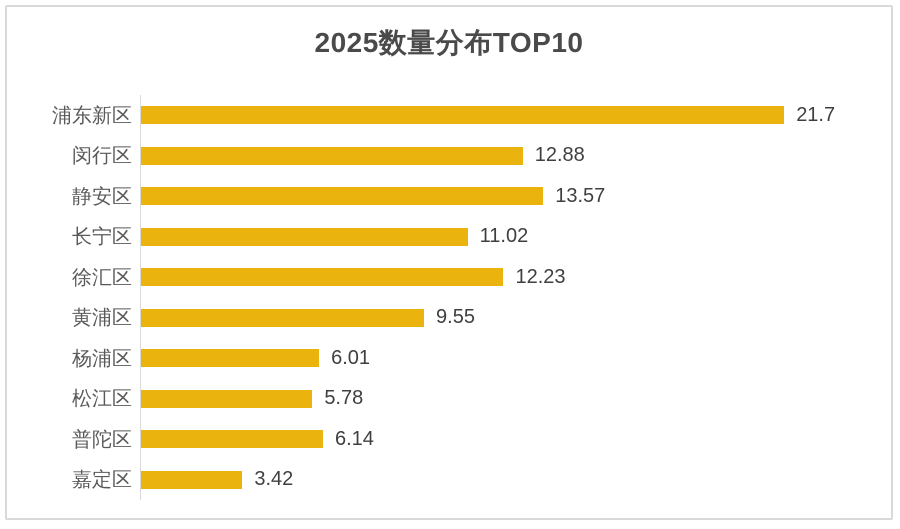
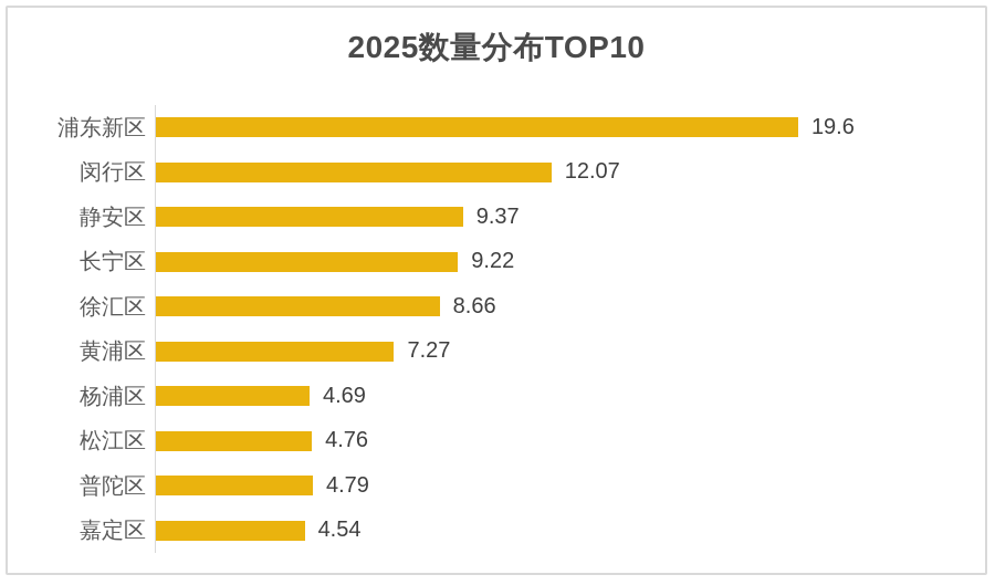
浦东新区: 21.7 -> 19.6
闵行区: 12.88 -> 12.07
静安区: 13.57 -> 9.37
长宁区: 11.02 -> 9.22
徐汇区: 12.23 -> 8.66
黄浦区: 9.55 -> 7.27
杨浦区: 6.01 -> 4.69
松江区: 5.78 -> 4.76
普陀区: 6.14 -> 4.79
嘉定区: 3.42 -> 4.54
